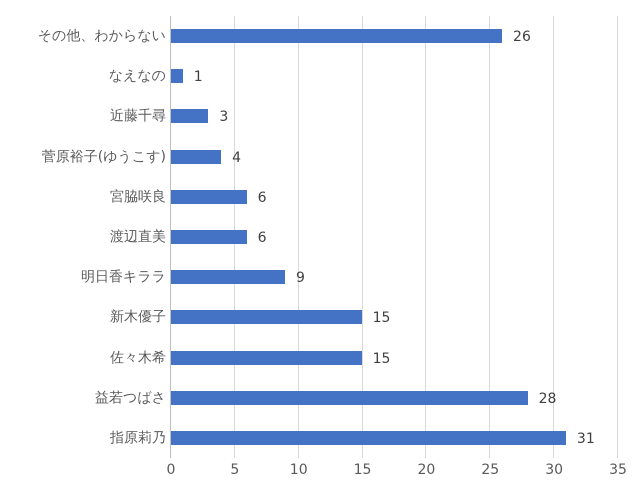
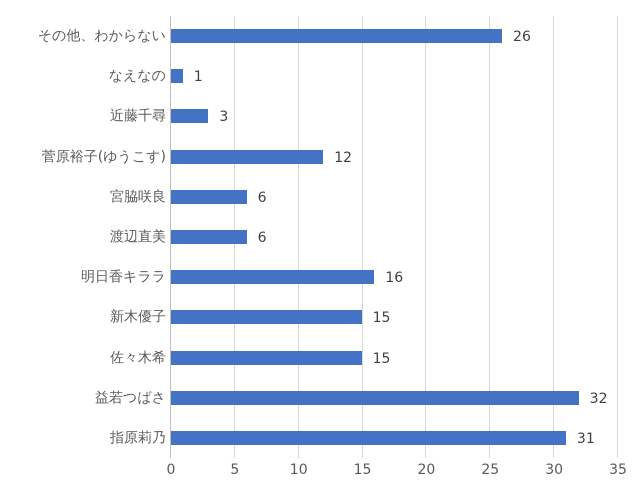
菅原裕子(ゆうこす): 4 -> 12
明日香キララ: 9 -> 16
益若つばさ: 28 -> 32
